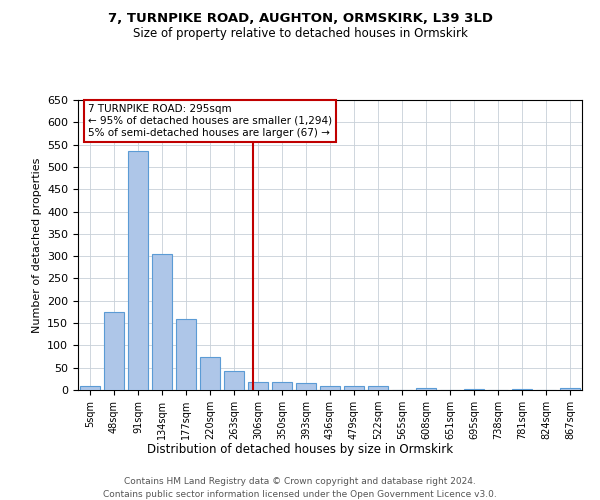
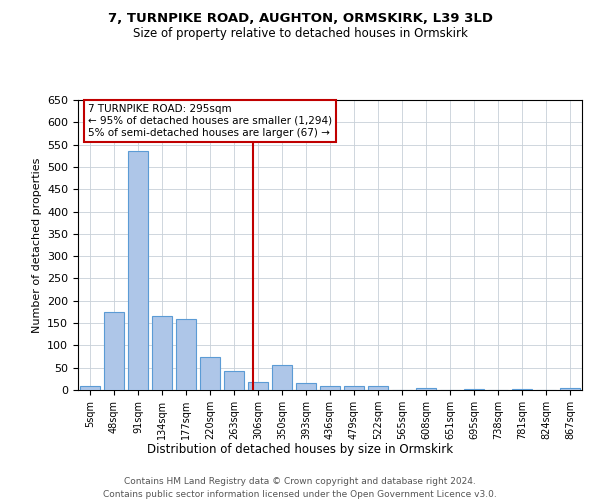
134sqm: 305 -> 165
350sqm: 18 -> 55
